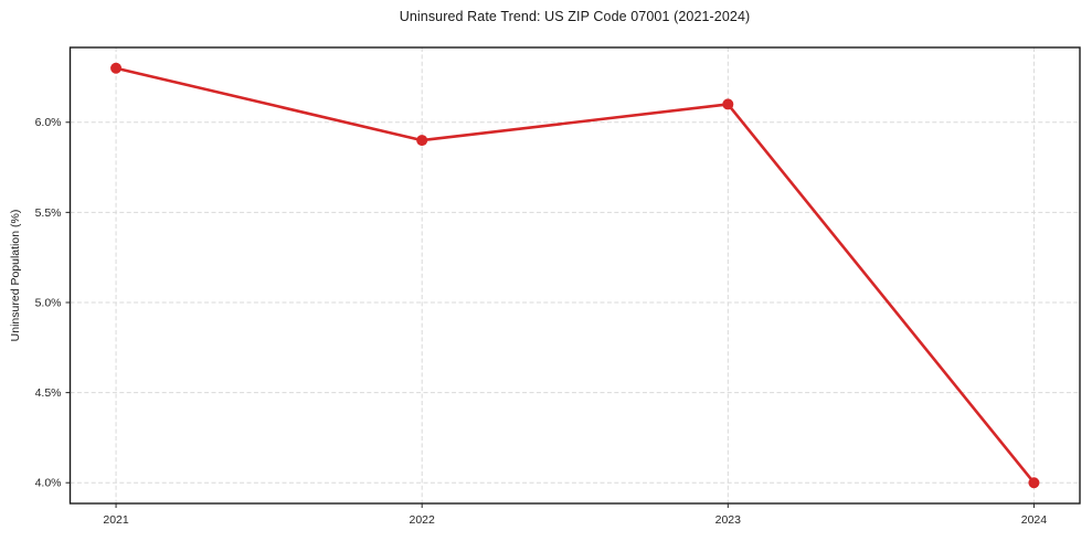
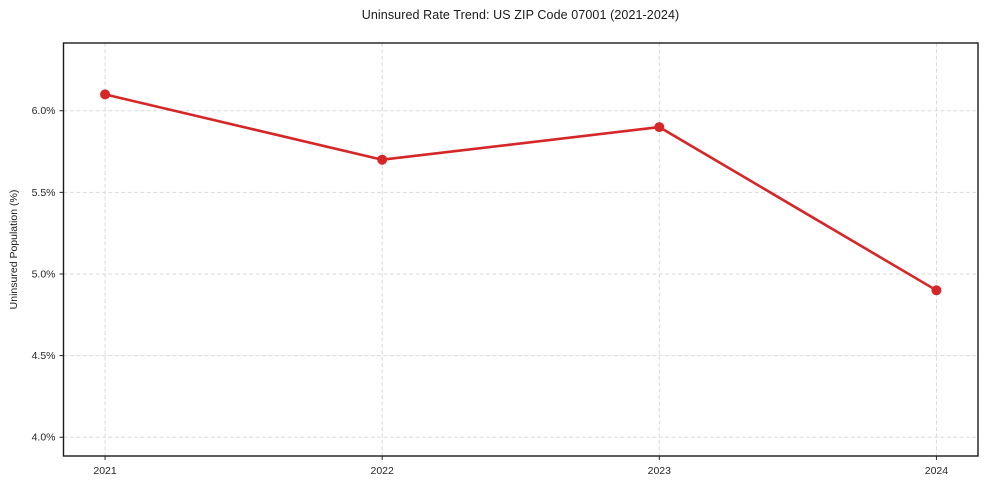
2021: 6.3% -> 6.1%
2022: 5.9% -> 5.7%
2023: 6.1% -> 5.9%
2024: 4.0% -> 4.9%
